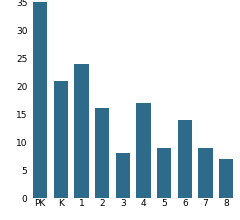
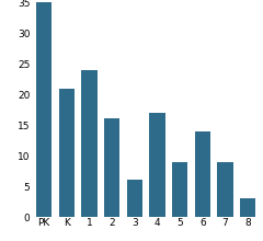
3: 8 -> 6
8: 7 -> 3
